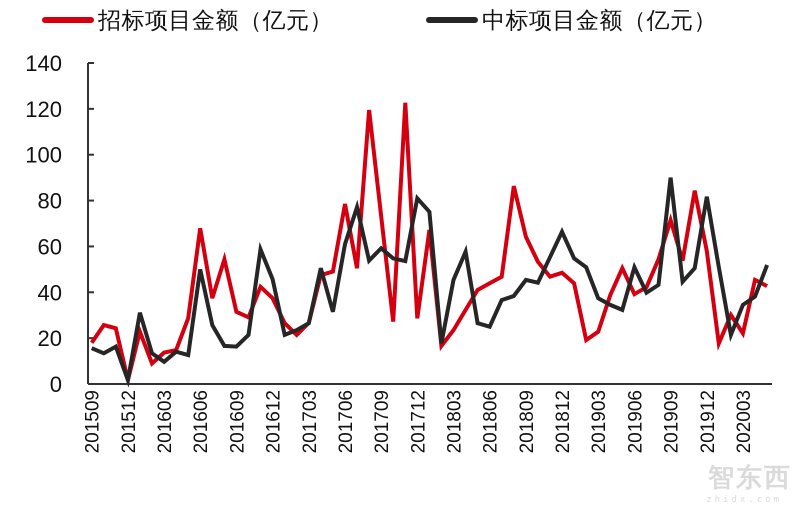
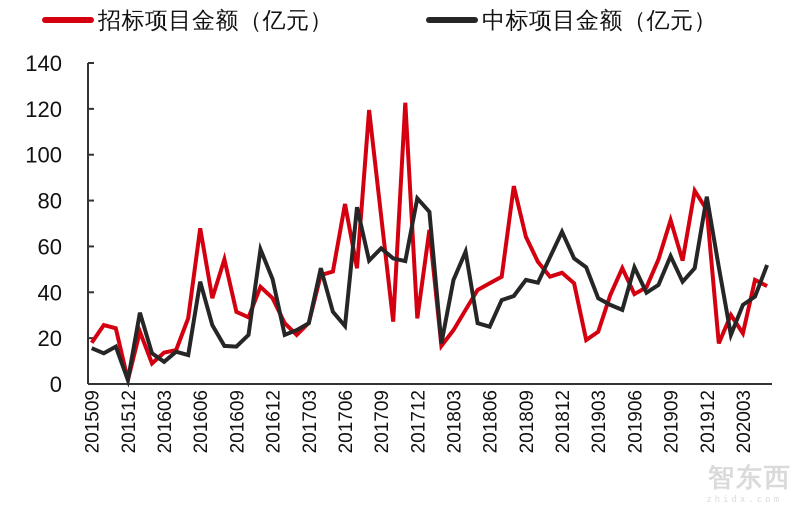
中标项目金额（亿元）/201606: 50 -> 45
中标项目金额（亿元）/201706: 61 -> 25
中标项目金额（亿元）/201909: 90 -> 56
招标项目金额（亿元）/201912: 58 -> 76
